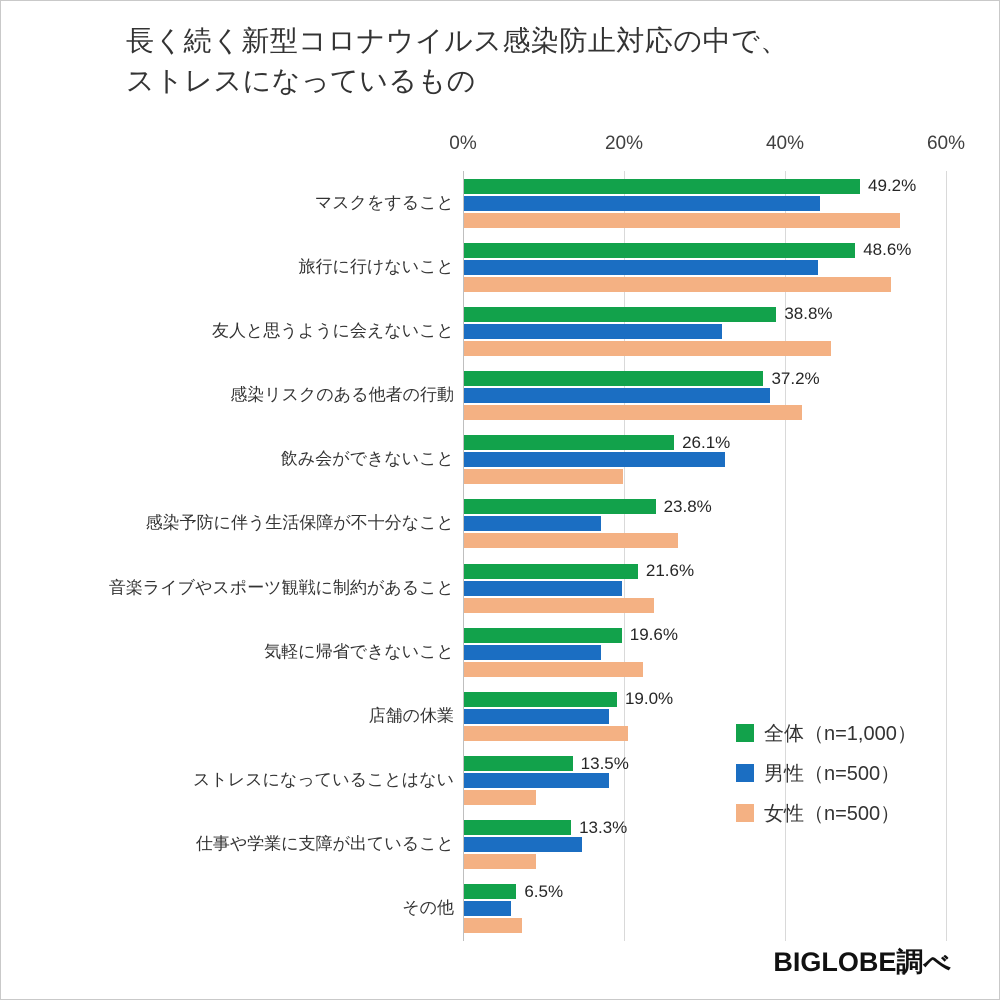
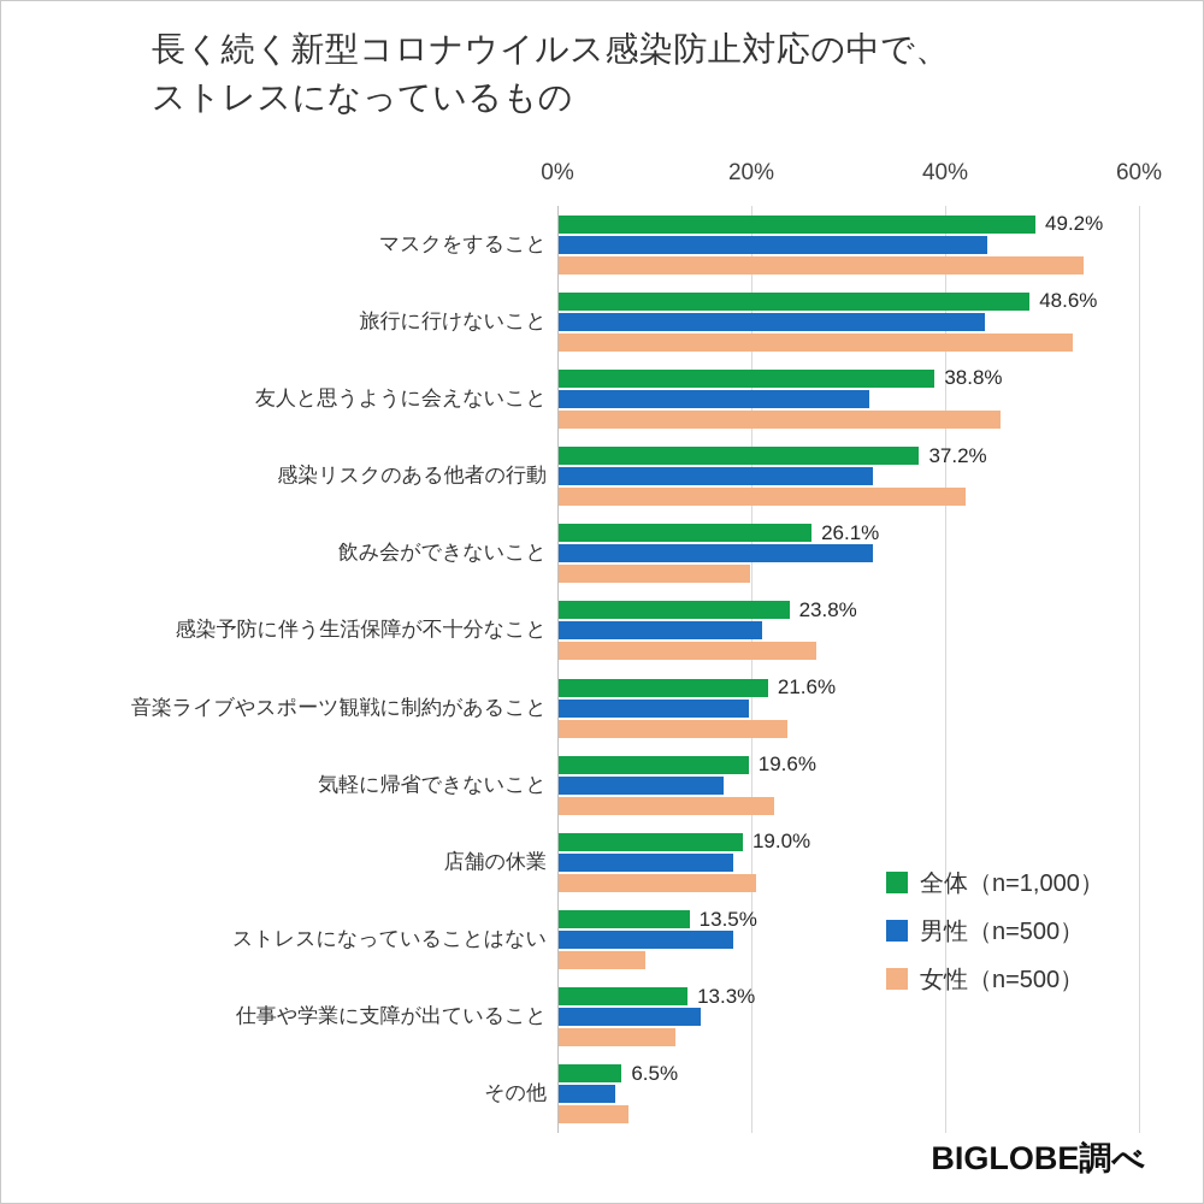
男性（n=500）/感染リスクのある他者の行動: 38% -> 32%
男性（n=500）/感染予防に伴う生活保障が不十分なこと: 17% -> 21%
女性（n=500）/仕事や学業に支障が出ていること: 9% -> 12%
